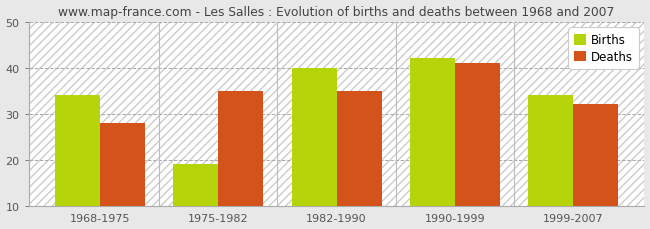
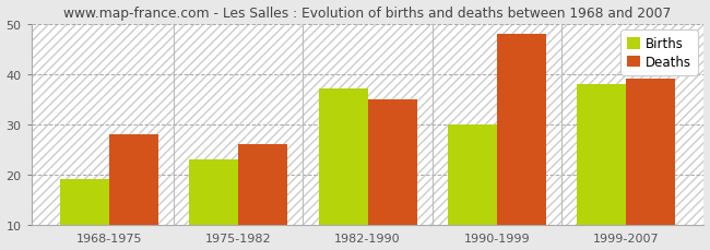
Births/1968-1975: 34 -> 19
Births/1975-1982: 19 -> 23
Deaths/1975-1982: 35 -> 26
Births/1982-1990: 40 -> 37
Births/1990-1999: 42 -> 30
Deaths/1990-1999: 41 -> 48
Births/1999-2007: 34 -> 38
Deaths/1999-2007: 32 -> 39
